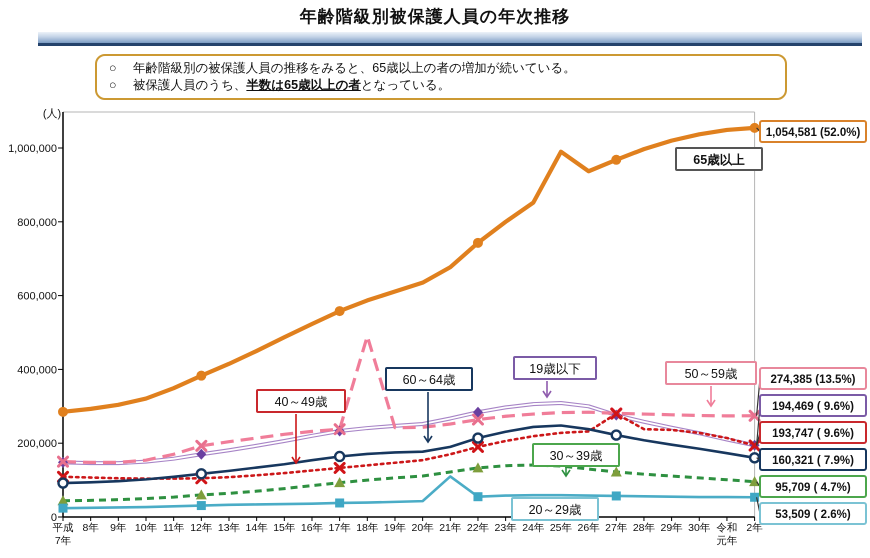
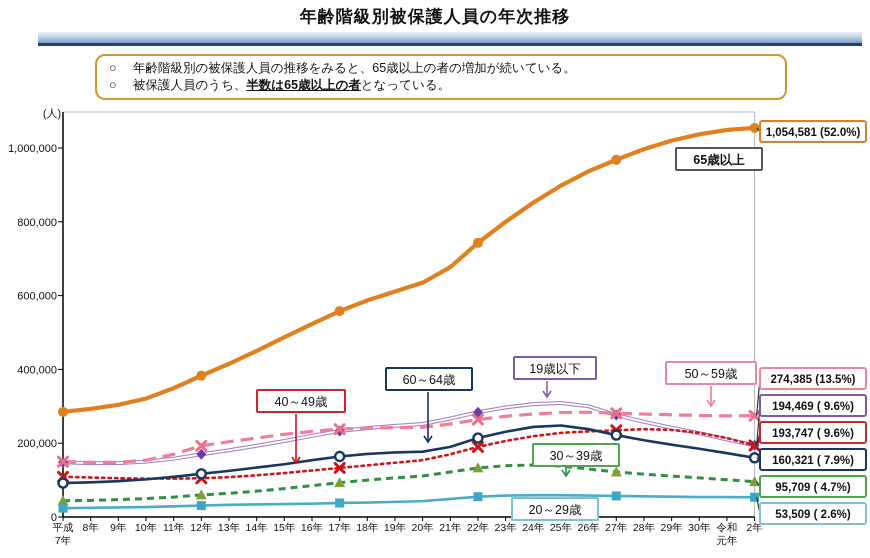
50～59歳/18年: 490000 -> 240000
20～29歳/21年: 110000 -> 50000
65歳以上/25年: 990000 -> 900000
40～49歳/27年: 280000 -> 240000
